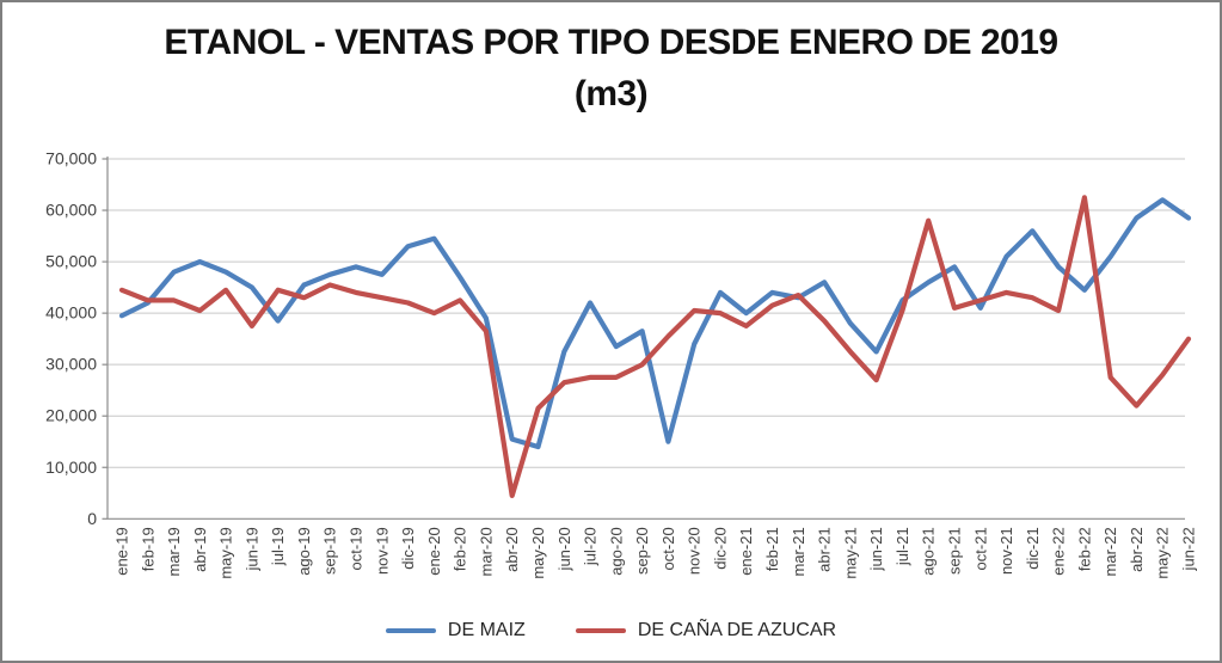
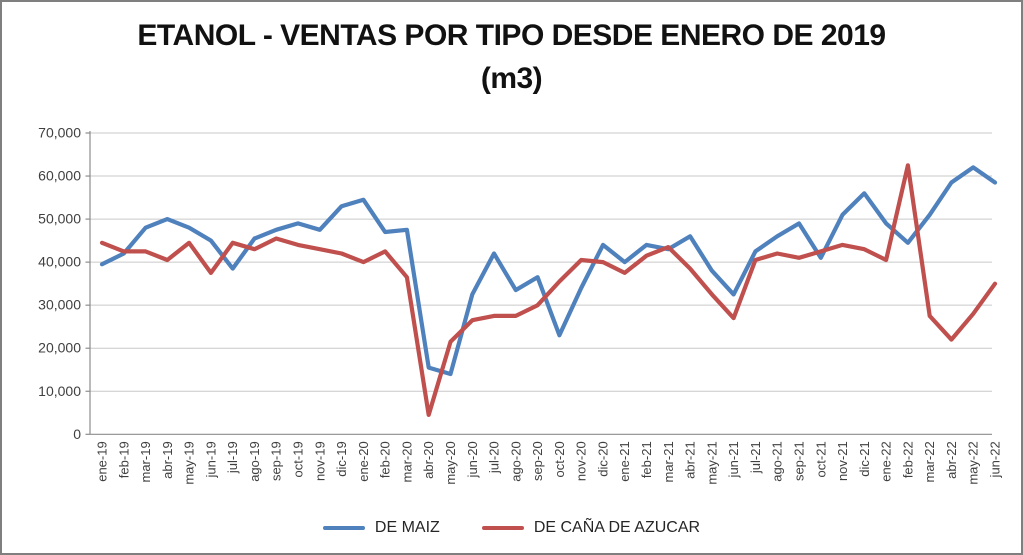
DE MAIZ/mar-20: 39000 -> 48000
DE MAIZ/oct-20: 15000 -> 23000
DE CAÑA DE AZUCAR/ago-21: 58000 -> 42000
